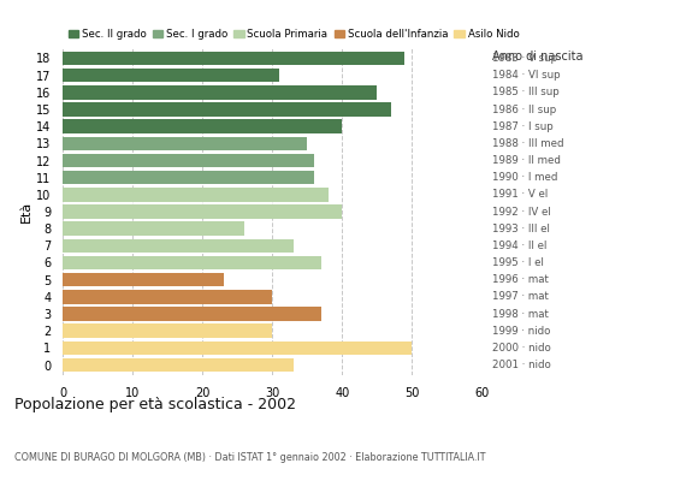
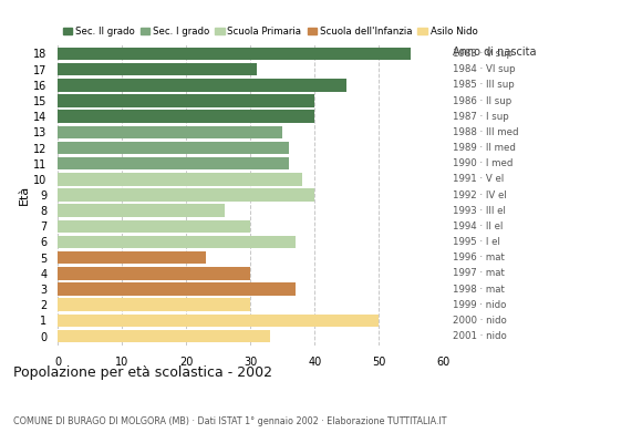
18: 49 -> 55
15: 47 -> 40
7: 33 -> 30
